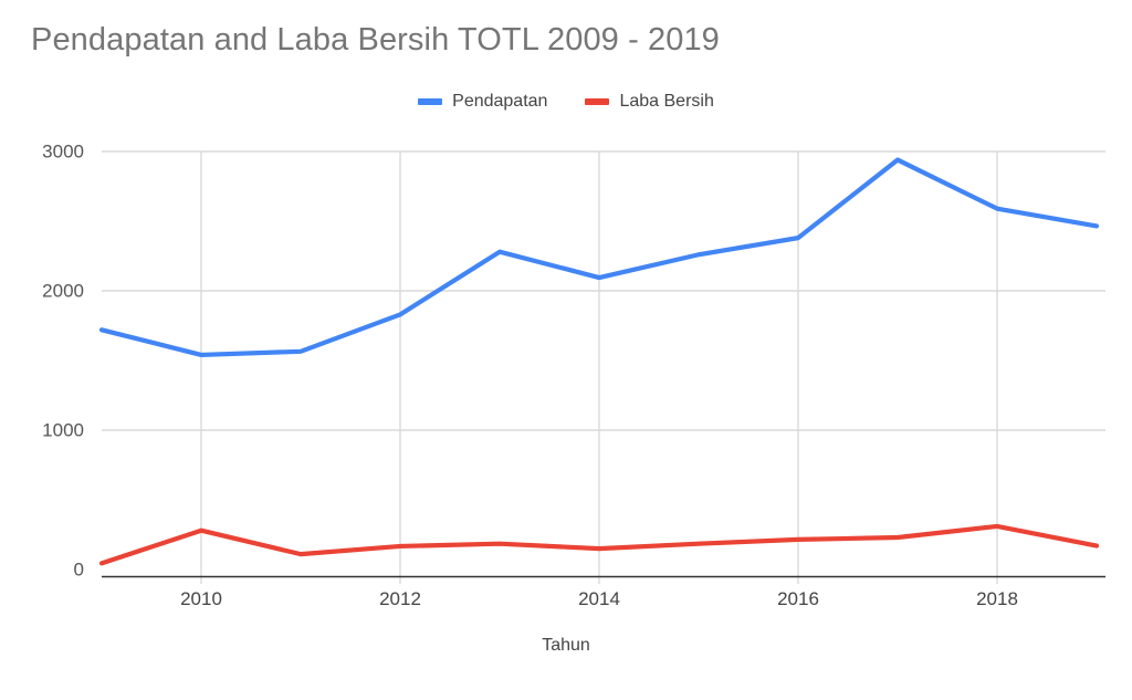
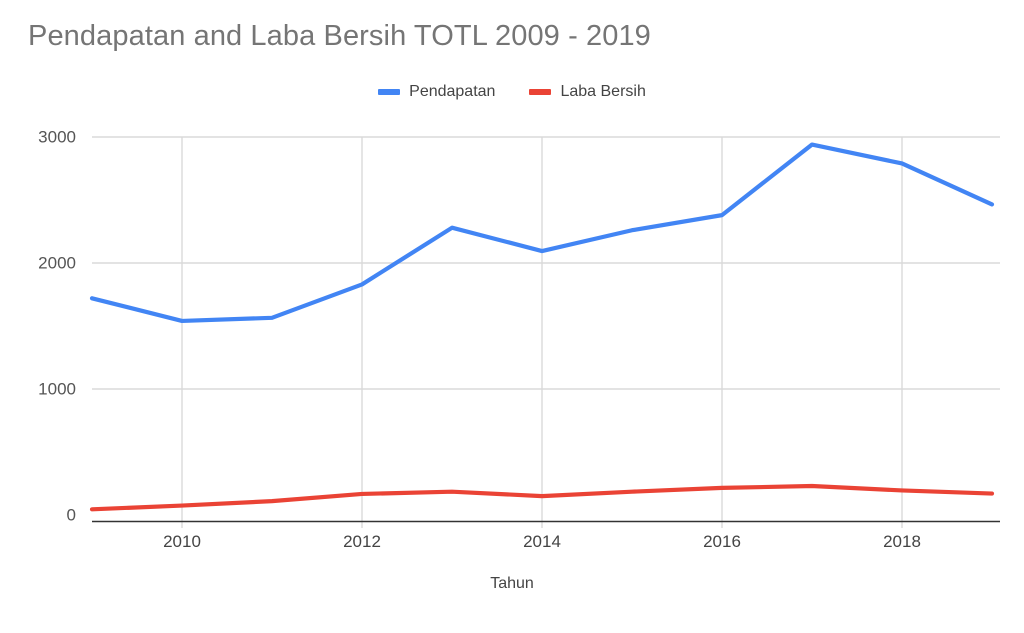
Laba Bersih/2010: 280 -> 80
Pendapatan/2018: 2590 -> 2790
Laba Bersih/2018: 310 -> 200
